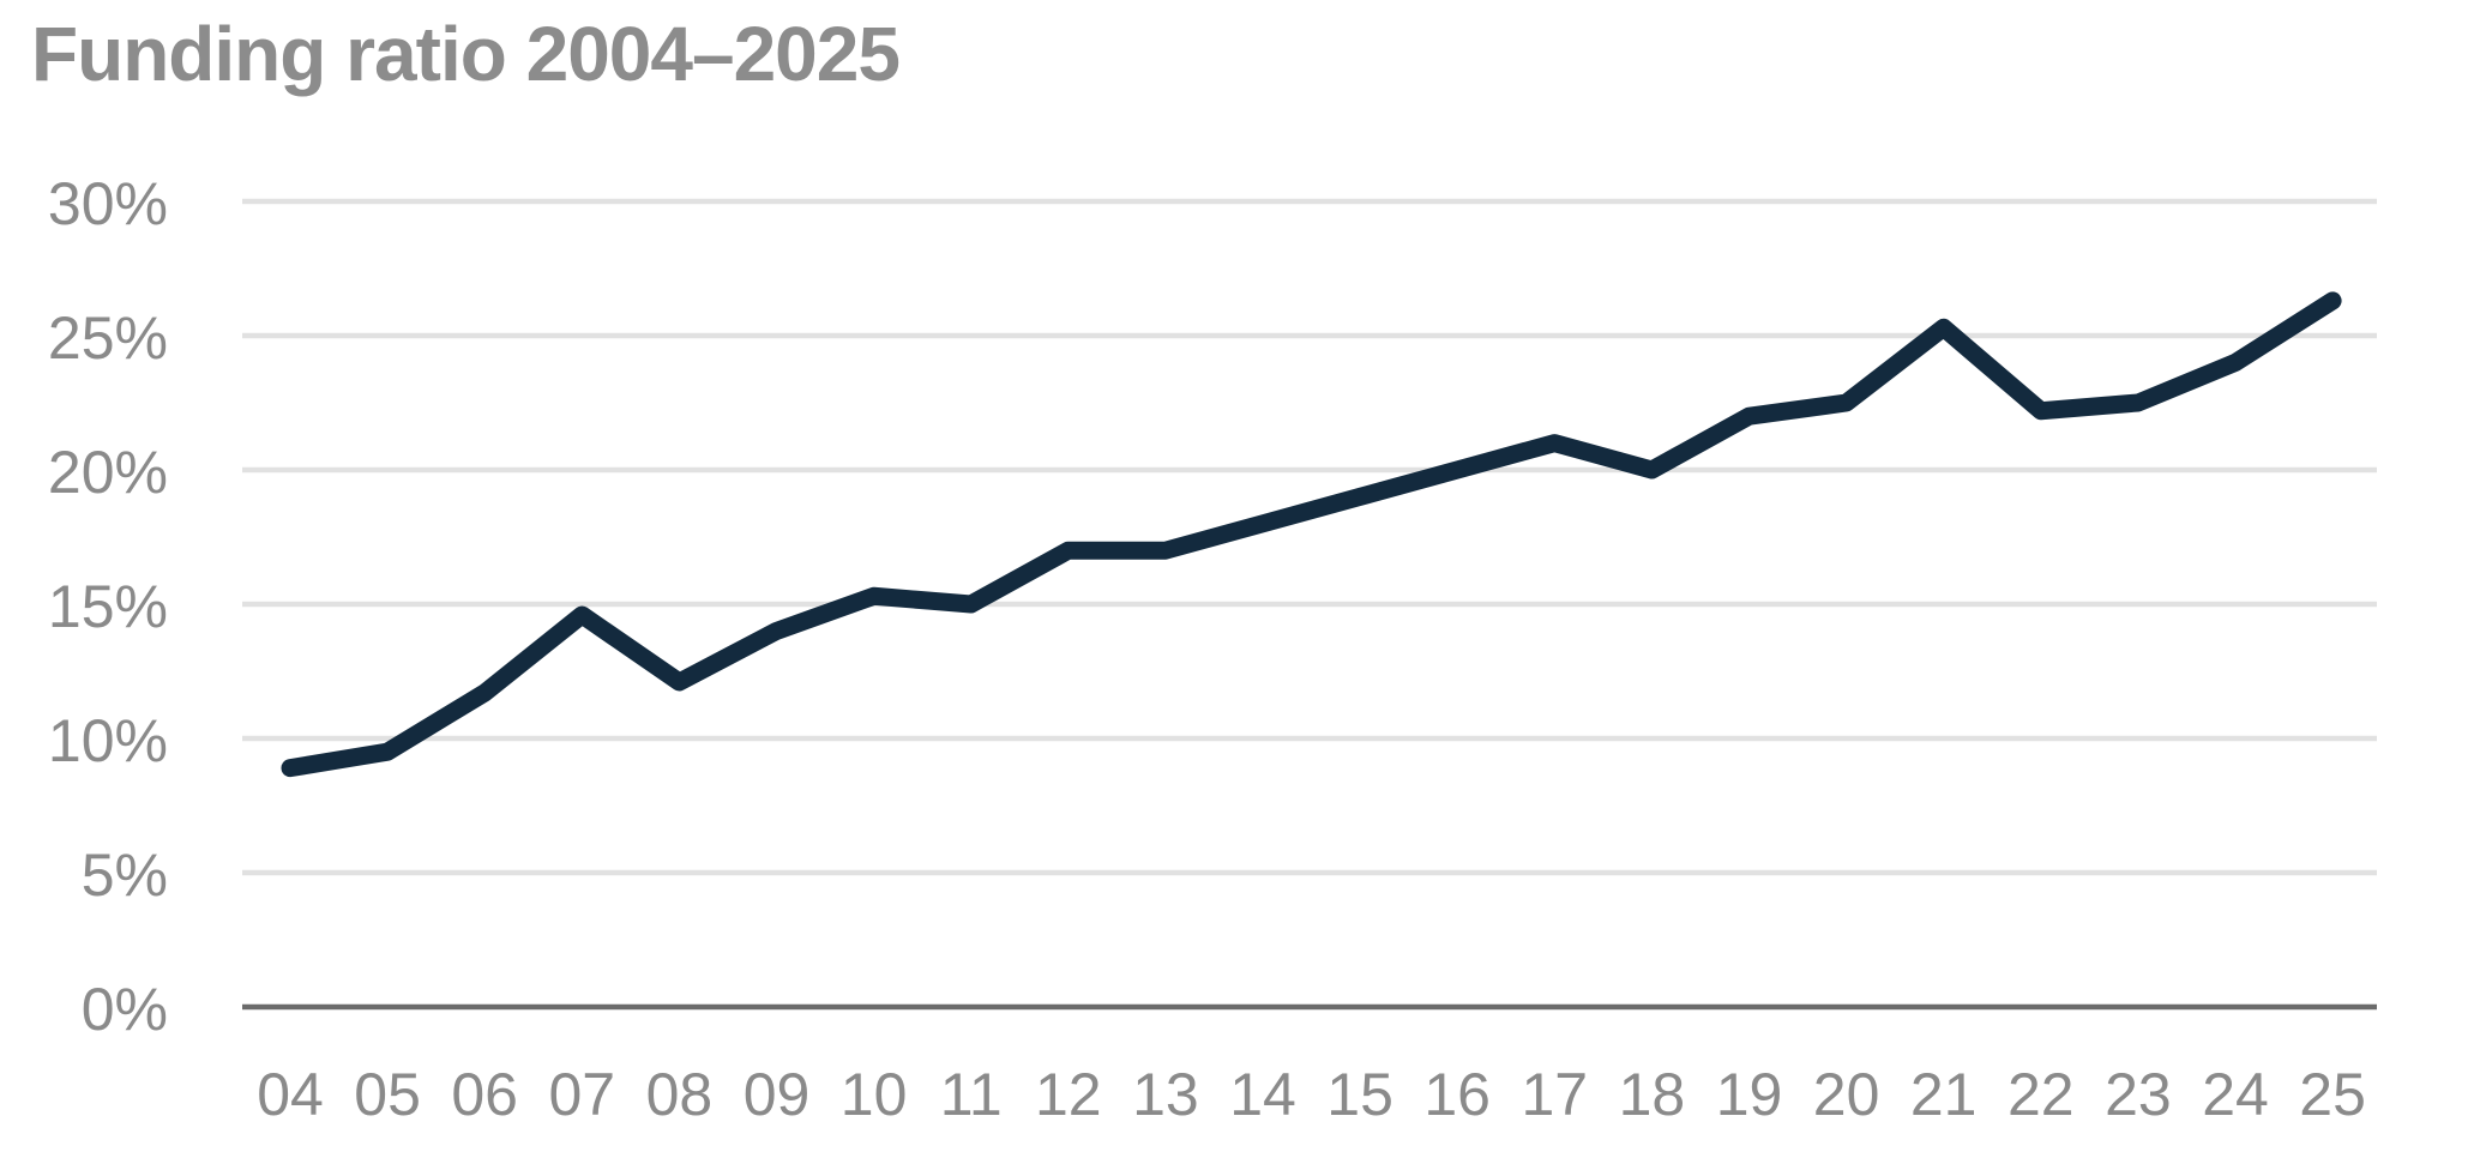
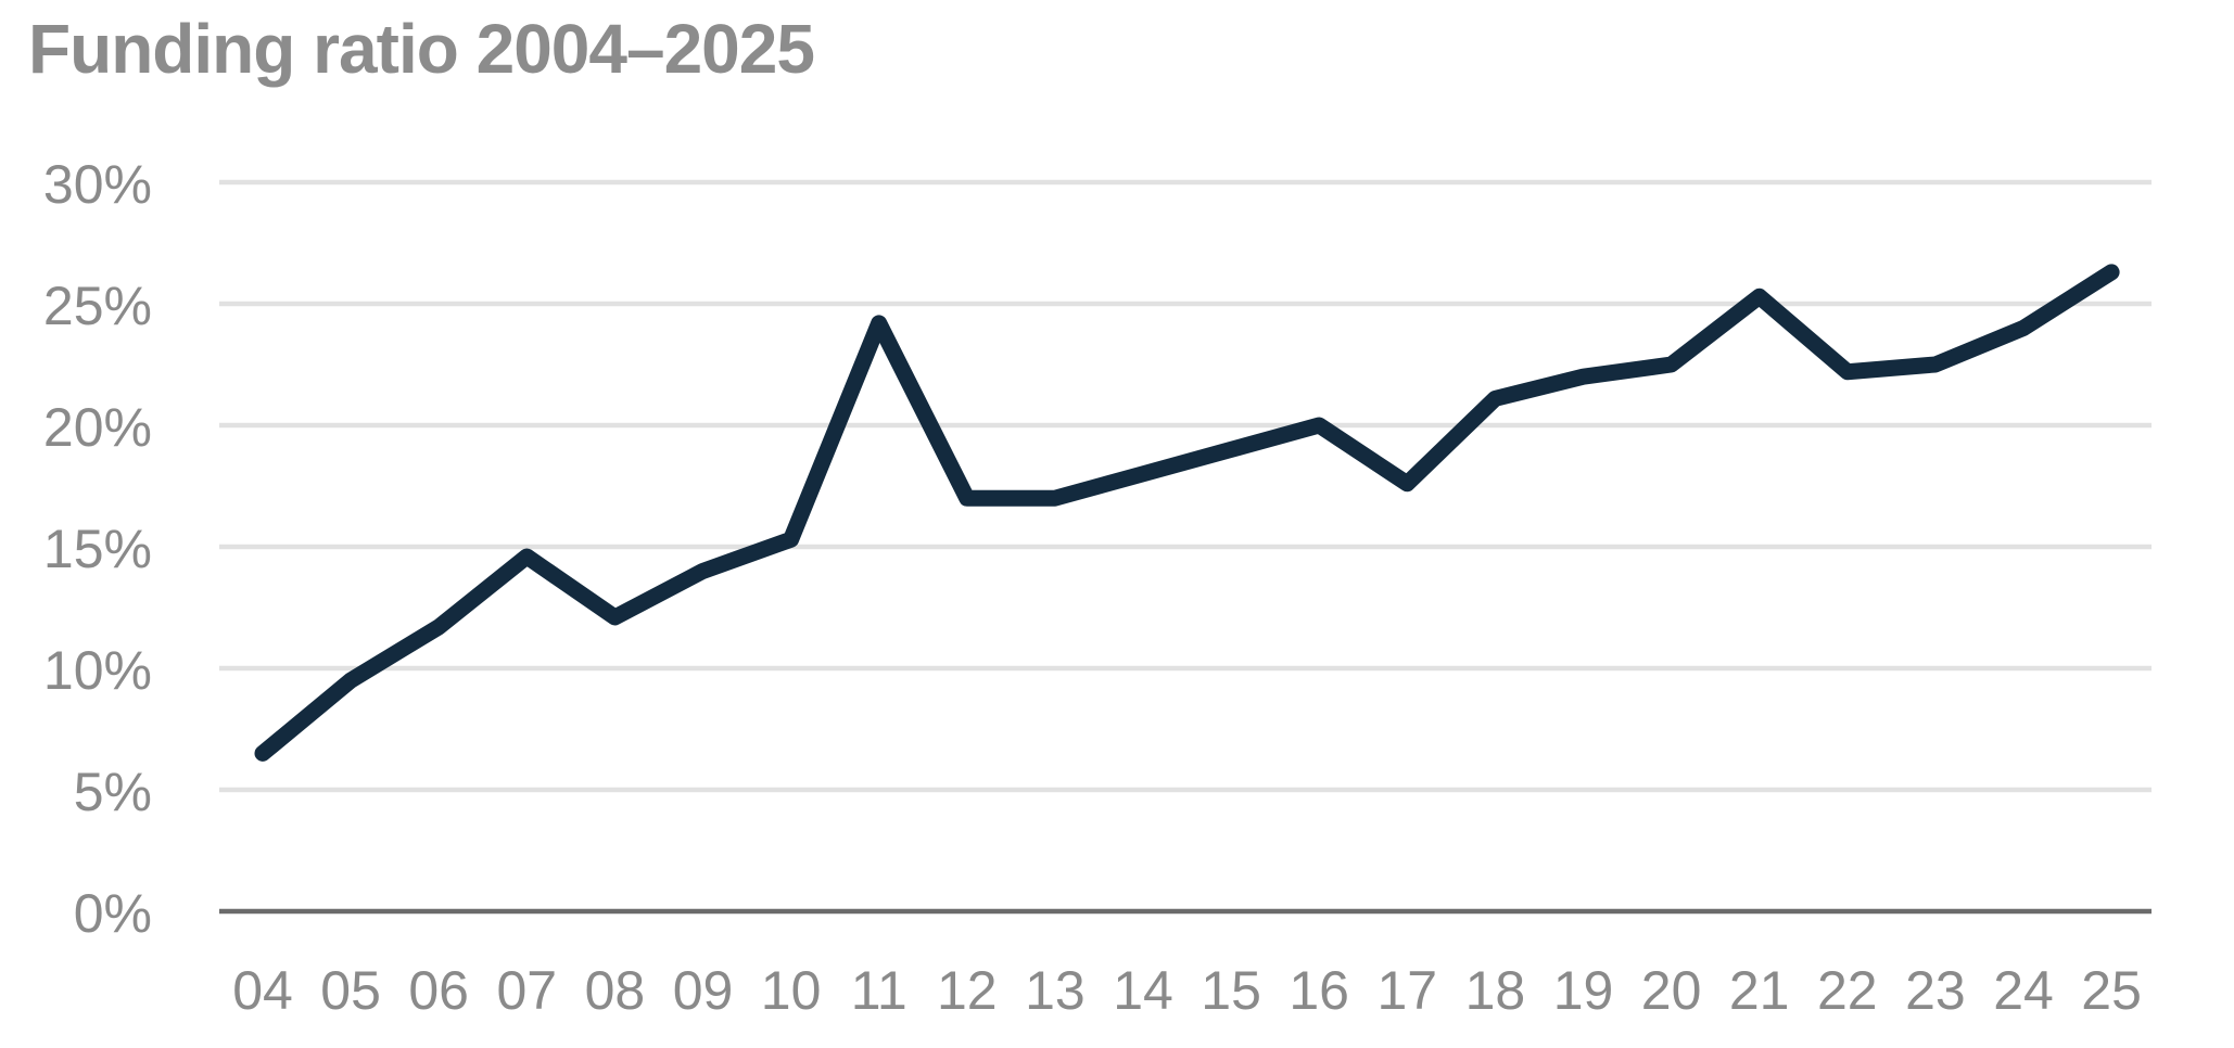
04: 8.9% -> 6.5%
11: 15.0% -> 24.2%
17: 21.0% -> 17.6%
18: 20.0% -> 21.1%
